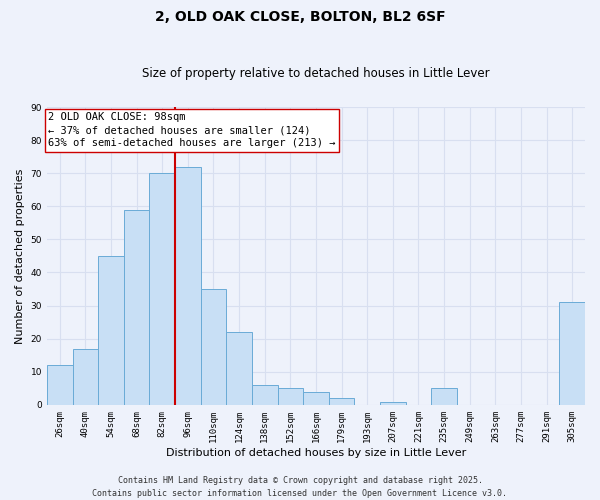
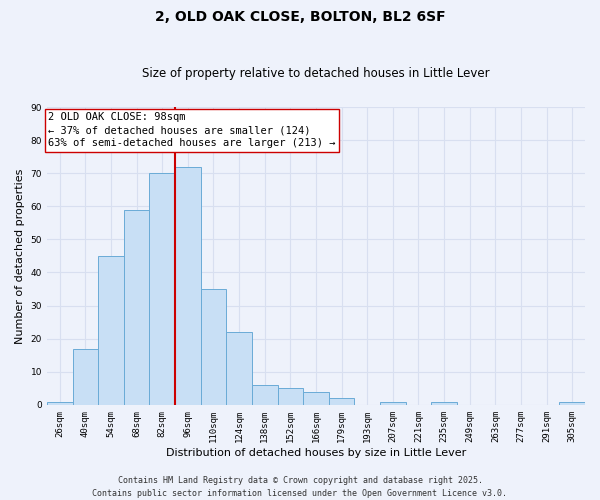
26sqm: 12 -> 1
235sqm: 5 -> 1
305sqm: 31 -> 1
